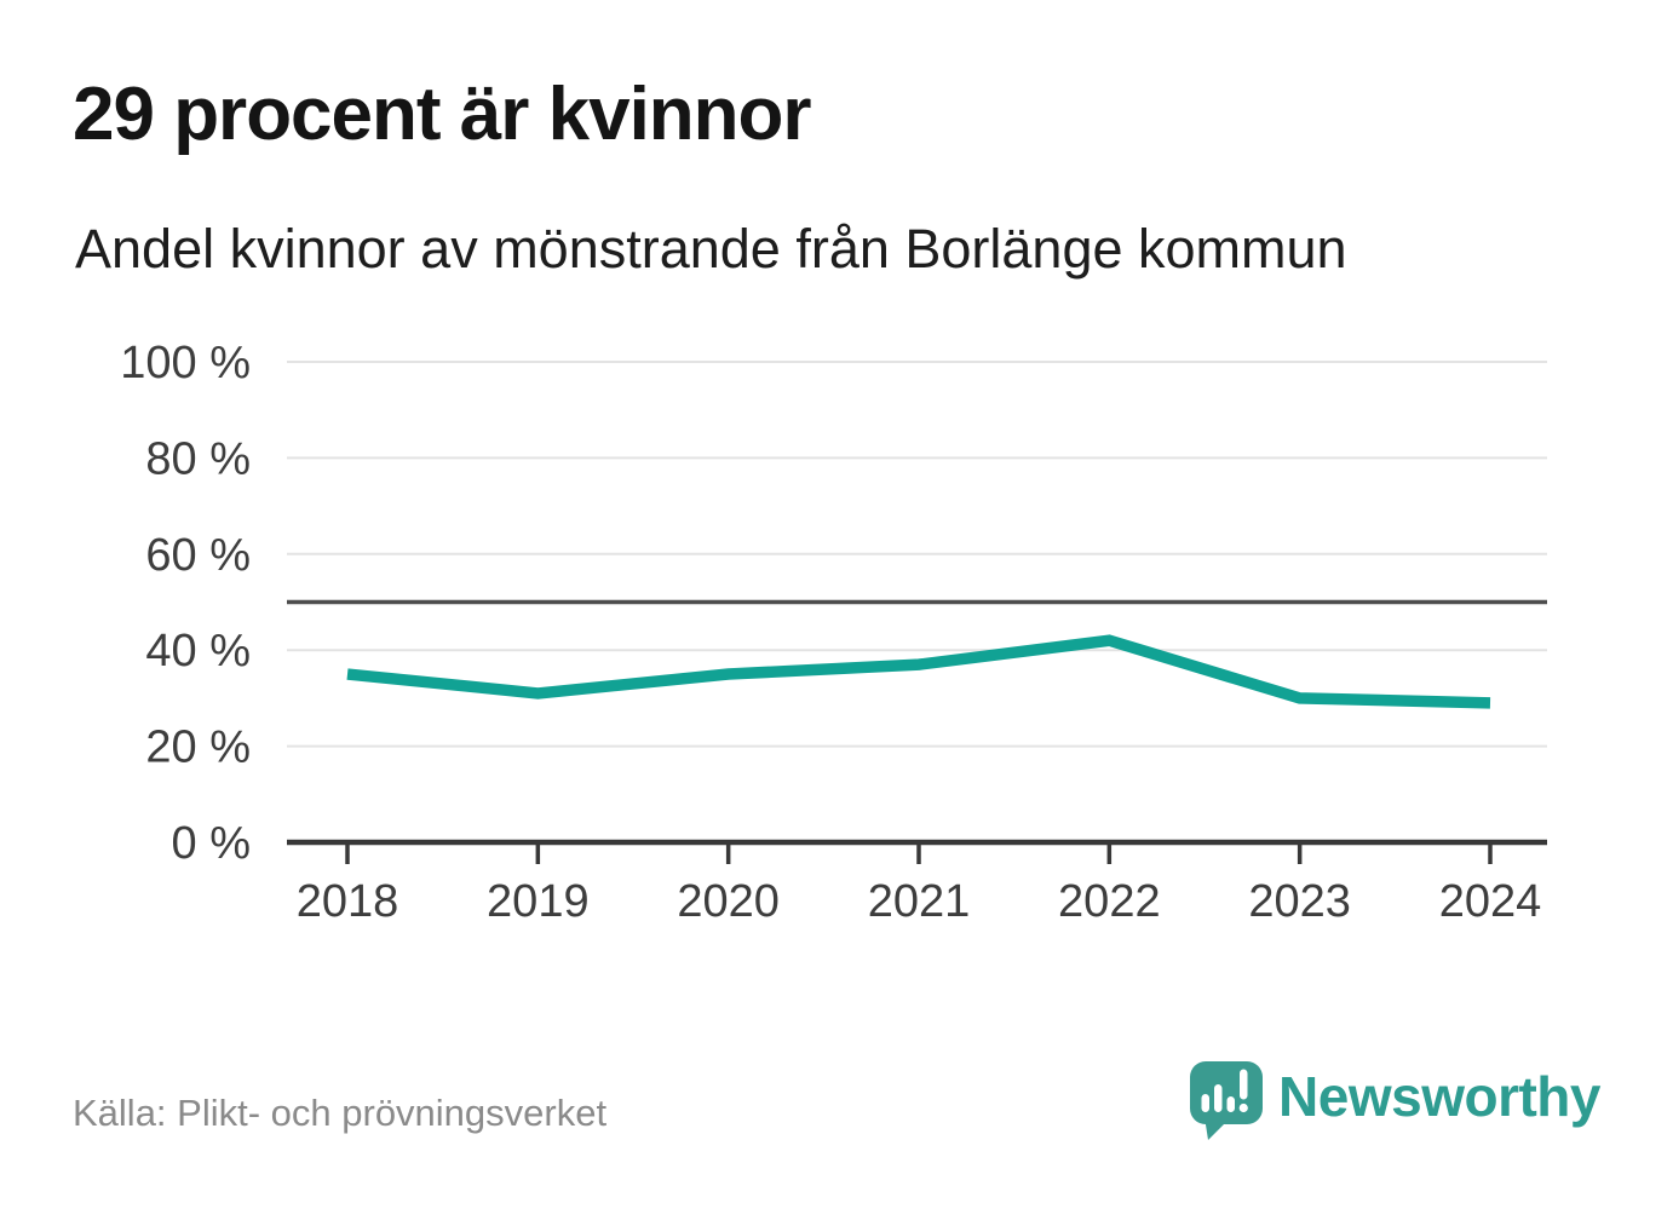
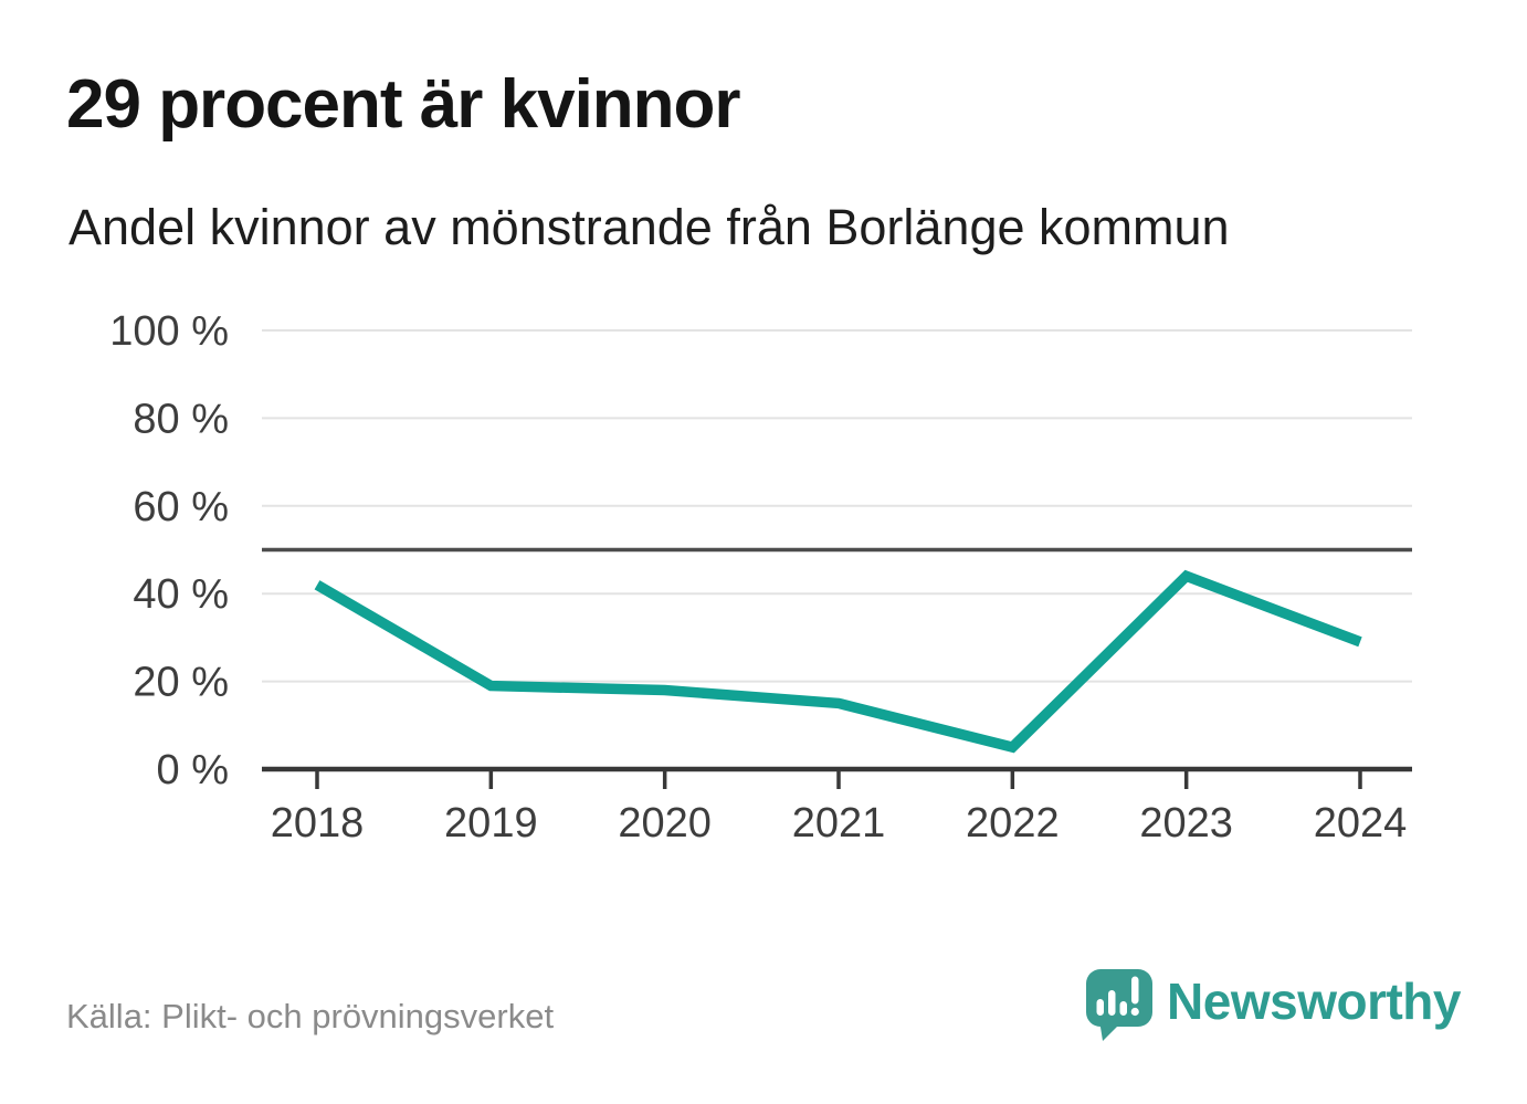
2018: 35% -> 42%
2019: 31% -> 19%
2020: 35% -> 18%
2021: 37% -> 15%
2022: 42% -> 5%
2023: 30% -> 44%
